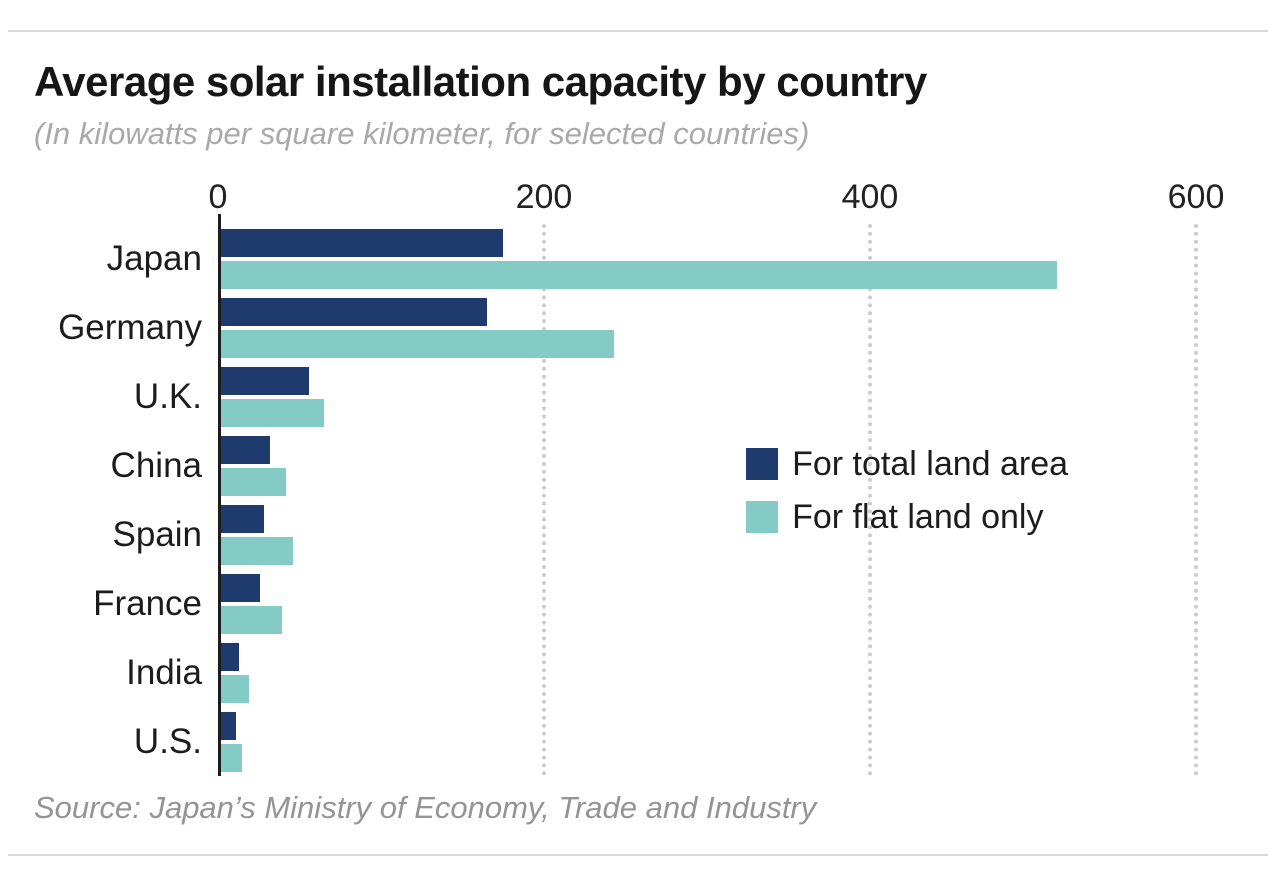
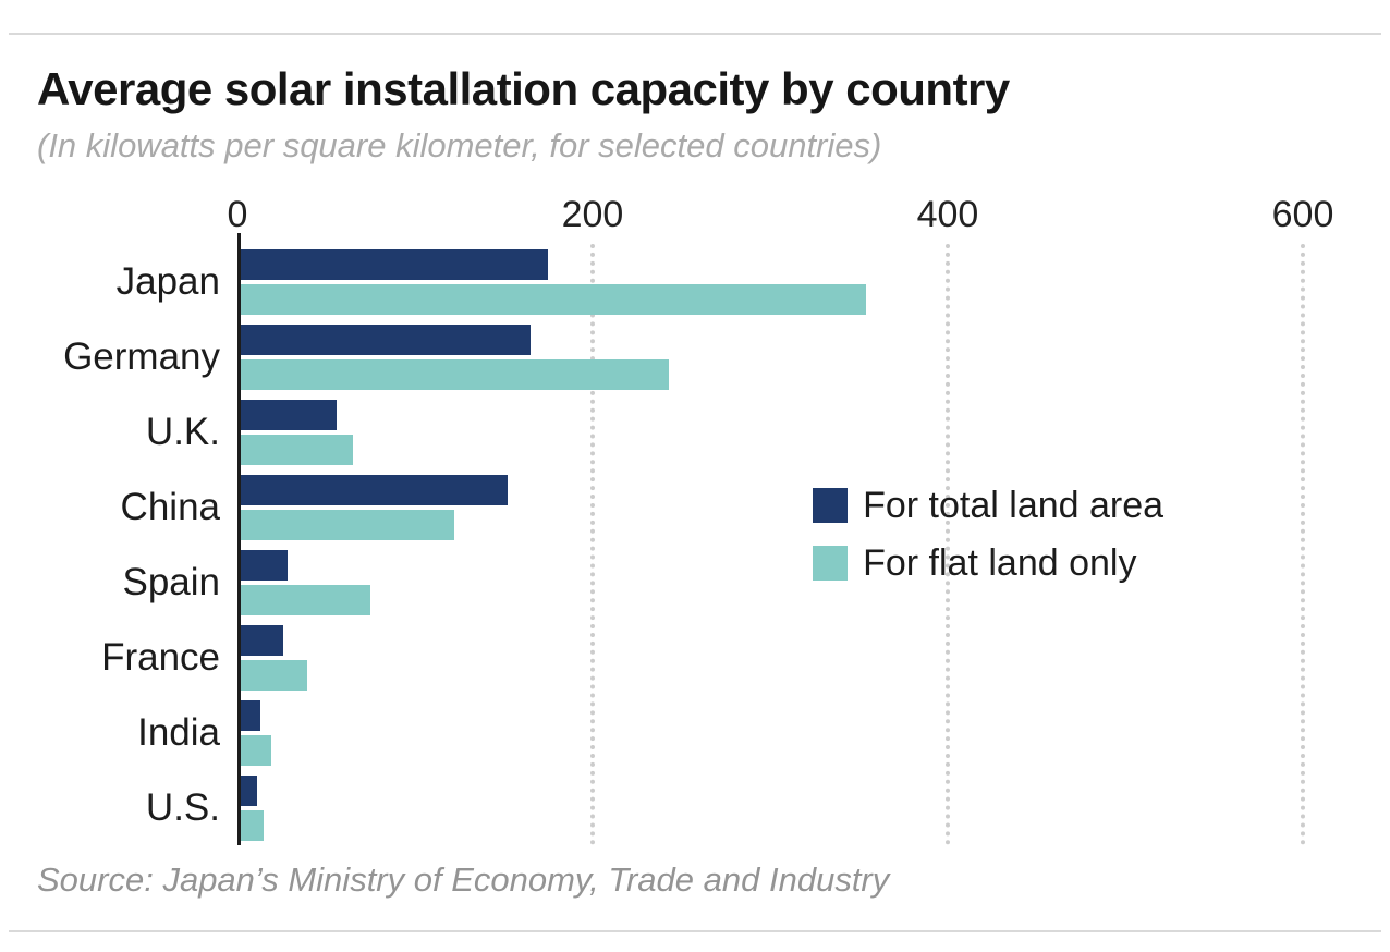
For flat land only/Japan: 515 -> 354
For total land area/China: 32 -> 152
For flat land only/China: 42 -> 122
For flat land only/Spain: 46 -> 75
